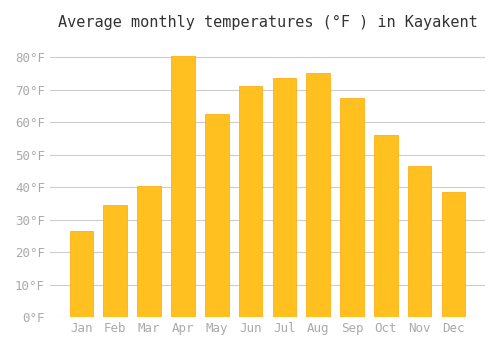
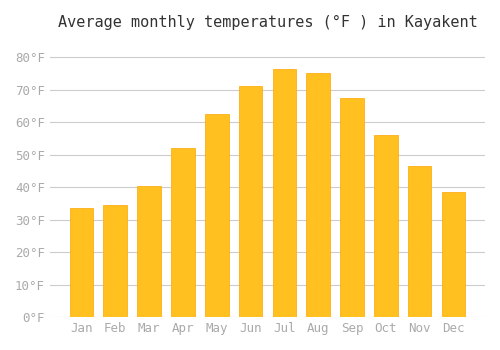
Jan: 26.5°F -> 33.5°F
Apr: 80.5°F -> 52.0°F
Jul: 73.5°F -> 76.5°F
